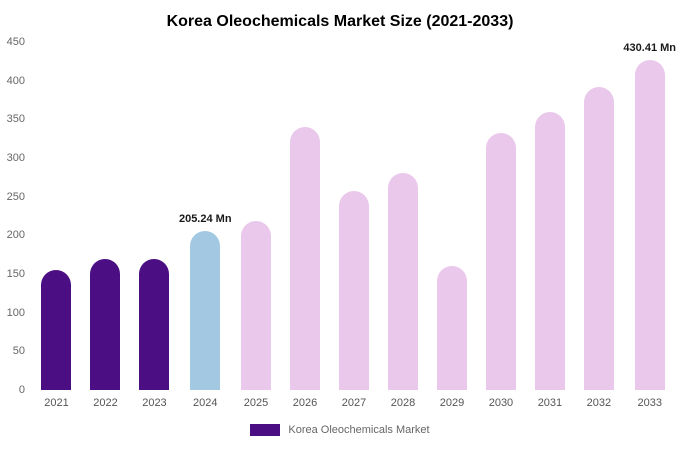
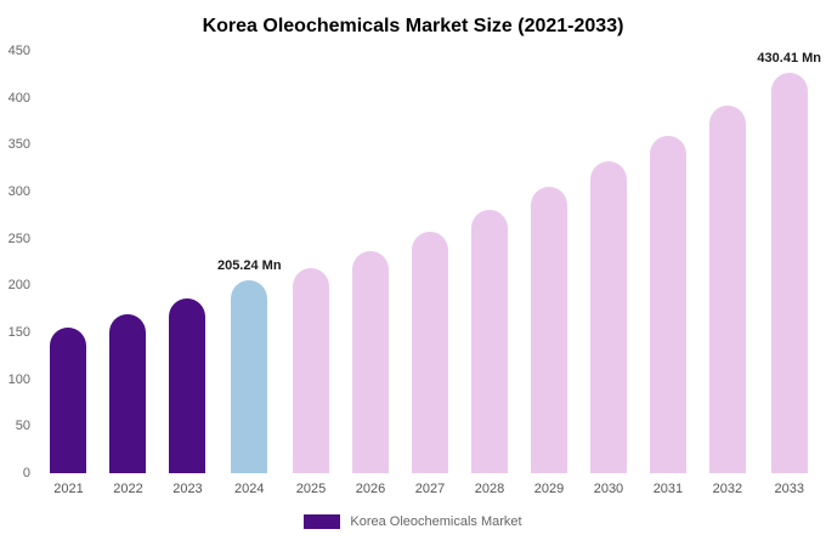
2023: 170 -> 190
2026: 340 -> 240
2029: 160 -> 300
